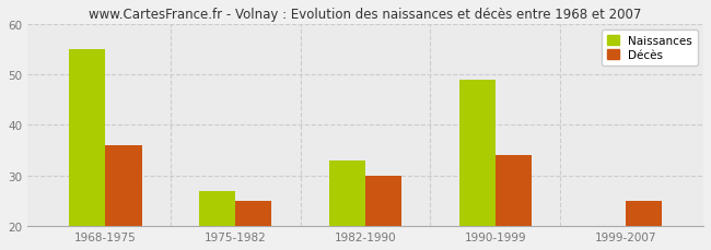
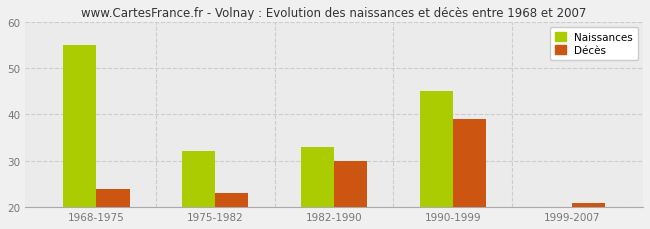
Décès/1968-1975: 36 -> 24
Naissances/1975-1982: 27 -> 32
Décès/1975-1982: 25 -> 23
Naissances/1990-1999: 49 -> 45
Décès/1990-1999: 34 -> 39
Décès/1999-2007: 25 -> 21
